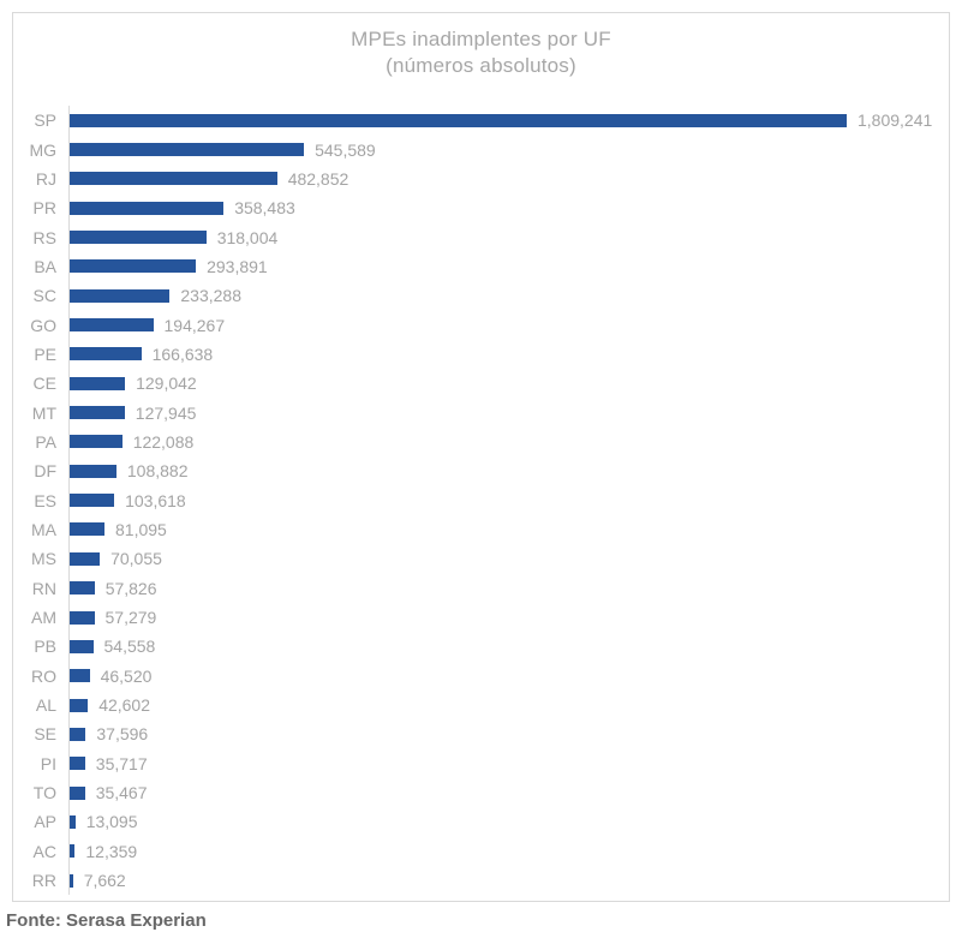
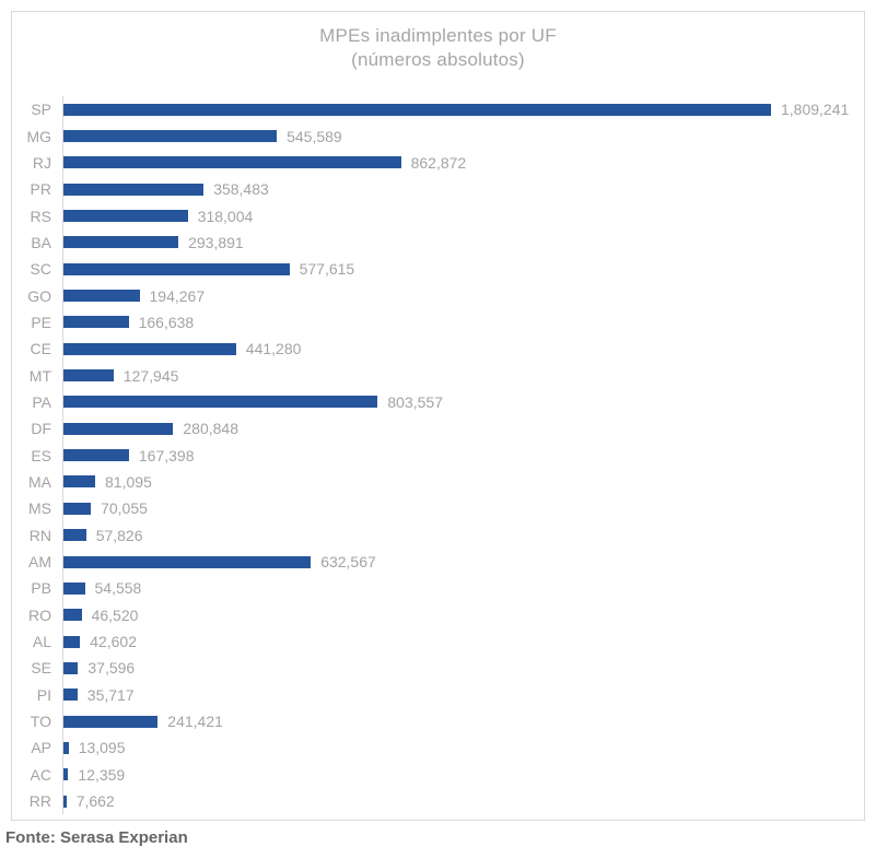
RJ: 482,852 -> 862,872
SC: 233,288 -> 577,615
CE: 129,042 -> 441,280
PA: 122,088 -> 803,557
DF: 108,882 -> 280,848
ES: 103,618 -> 167,398
AM: 57,279 -> 632,567
TO: 35,467 -> 241,421
